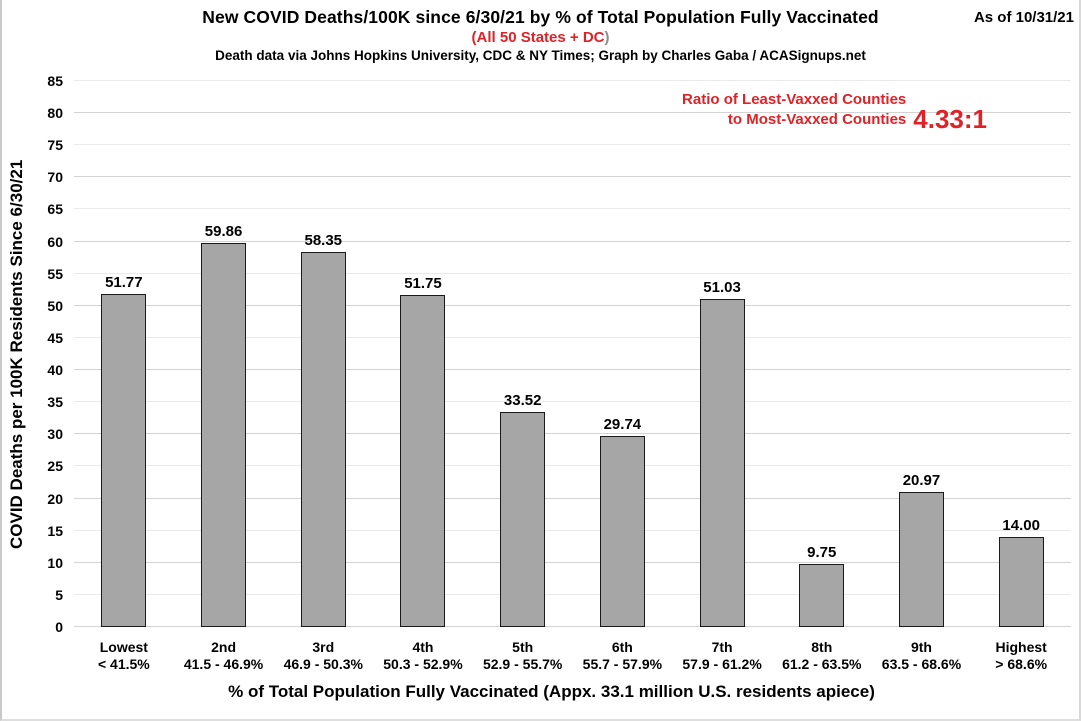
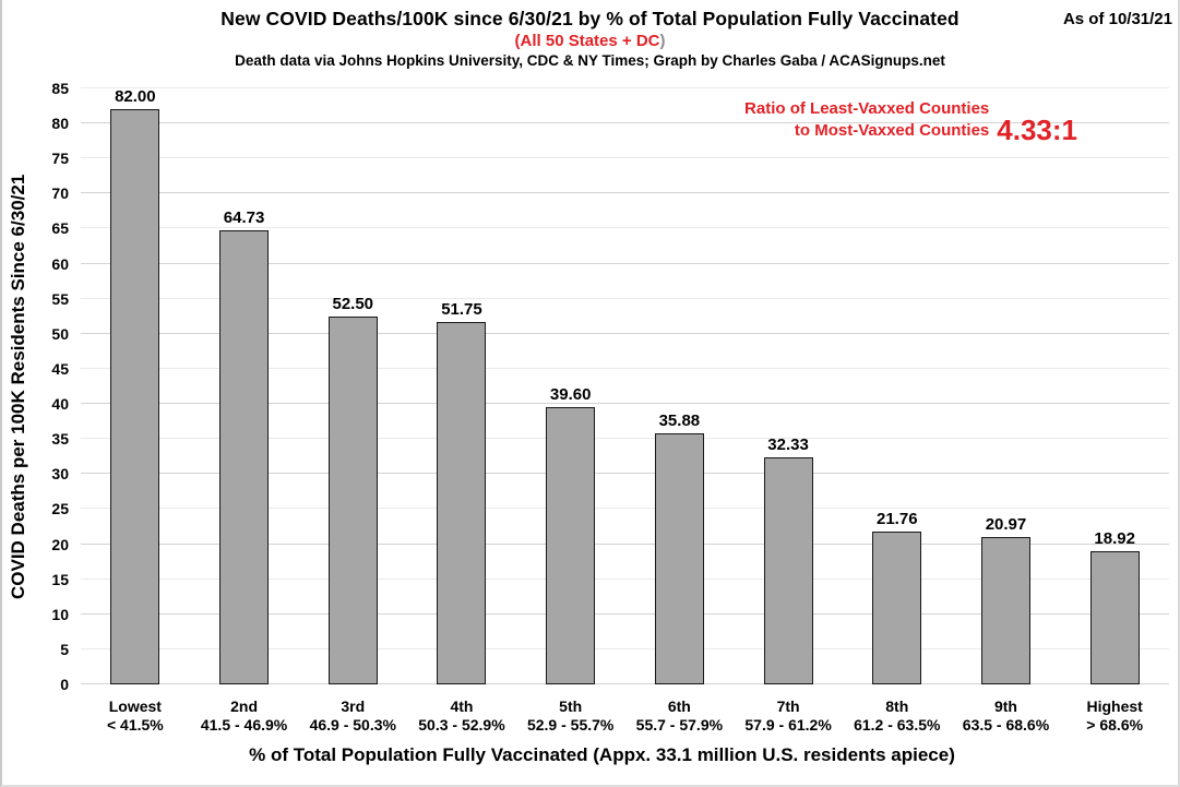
Lowest: 51.77 -> 82.00
2nd: 59.86 -> 64.73
3rd: 58.35 -> 52.50
5th: 33.52 -> 39.60
6th: 29.74 -> 35.88
7th: 51.03 -> 32.33
8th: 9.75 -> 21.76
Highest: 14.00 -> 18.92
